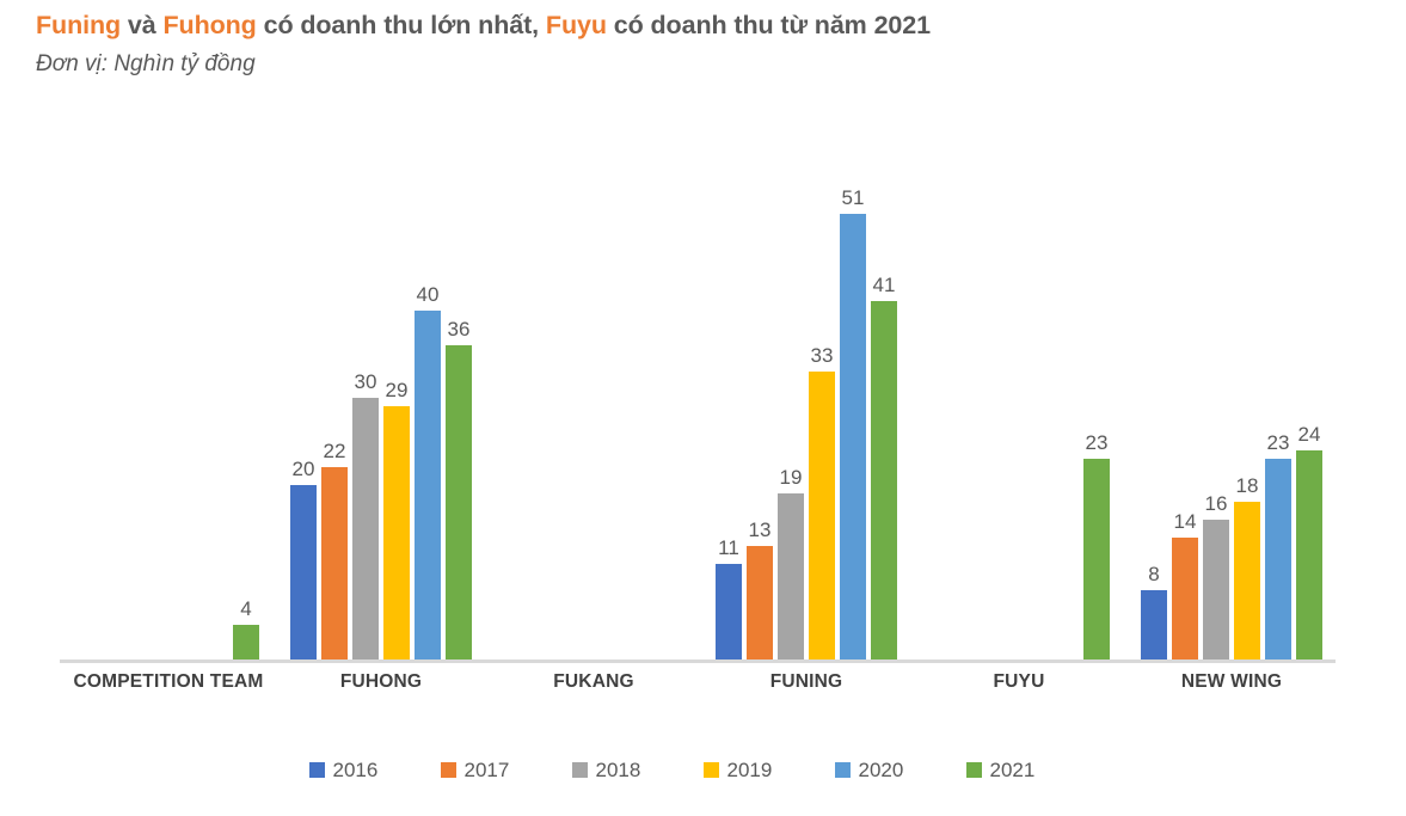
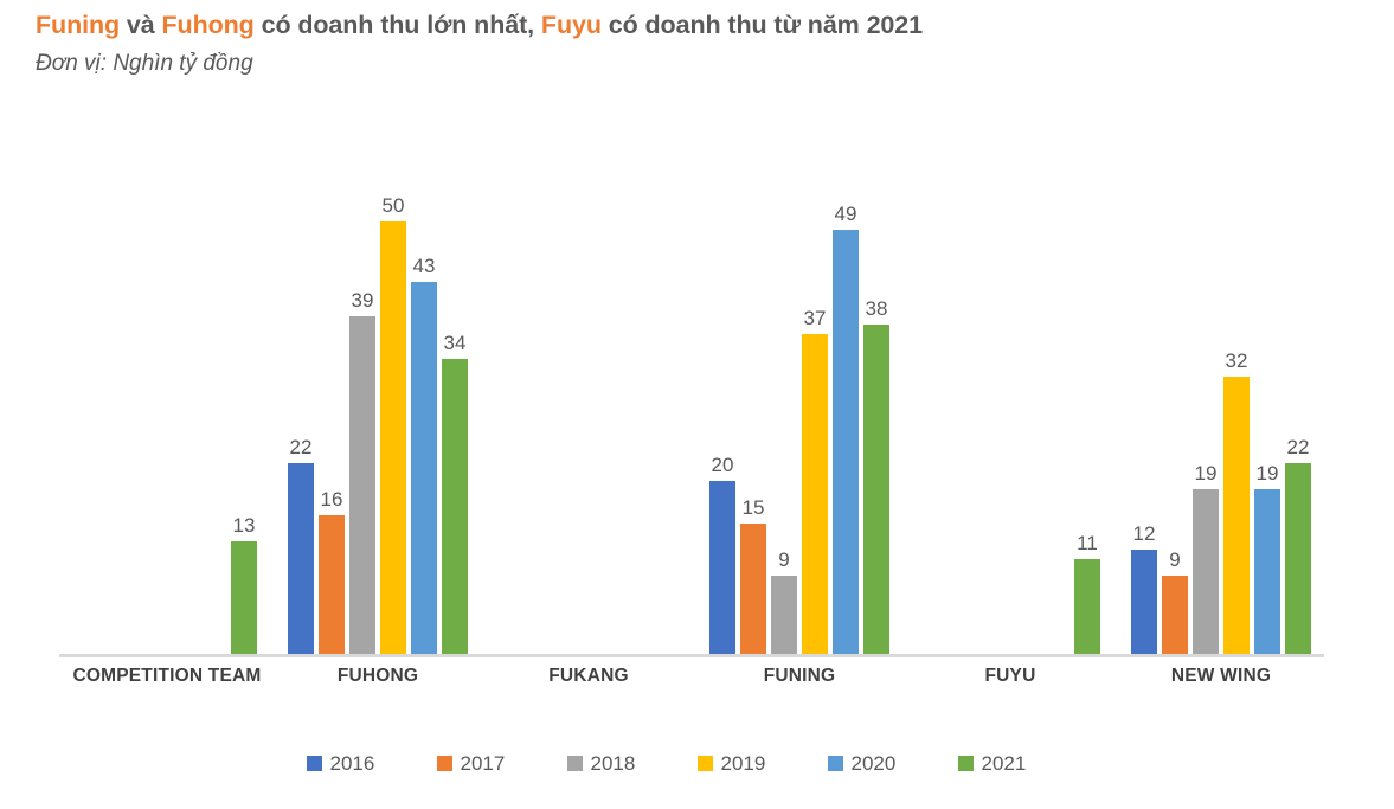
2021/COMPETITION TEAM: 4 -> 13
2016/FUHONG: 20 -> 22
2017/FUHONG: 22 -> 16
2018/FUHONG: 30 -> 39
2019/FUHONG: 29 -> 50
2020/FUHONG: 40 -> 43
2021/FUHONG: 36 -> 34
2016/FUNING: 11 -> 20
2017/FUNING: 13 -> 15
2018/FUNING: 19 -> 9
2019/FUNING: 33 -> 37
2020/FUNING: 51 -> 49
2021/FUNING: 41 -> 38
2021/FUYU: 23 -> 11
2016/NEW WING: 8 -> 12
2017/NEW WING: 14 -> 9
2018/NEW WING: 16 -> 19
2019/NEW WING: 18 -> 32
2020/NEW WING: 23 -> 19
2021/NEW WING: 24 -> 22
